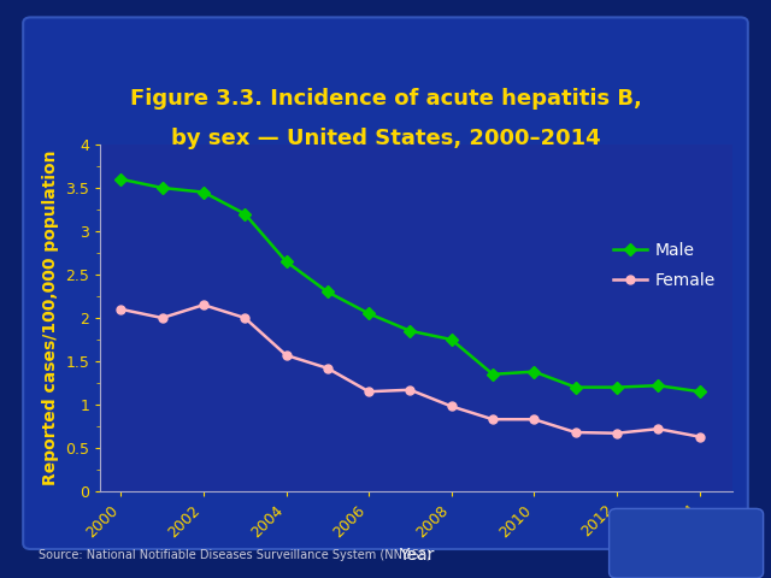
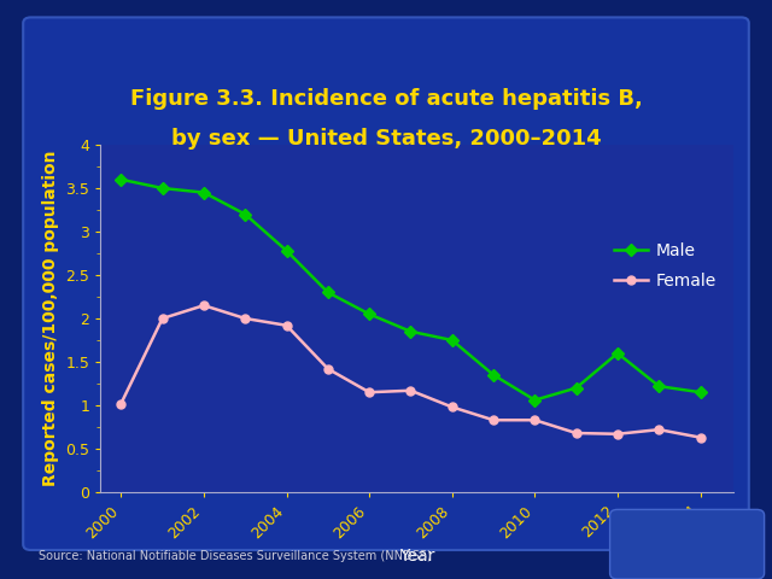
Female/2000: 2.10 -> 1.02
Male/2004: 2.65 -> 2.78
Female/2004: 1.57 -> 1.92
Male/2010: 1.38 -> 1.06
Male/2012: 1.20 -> 1.60
